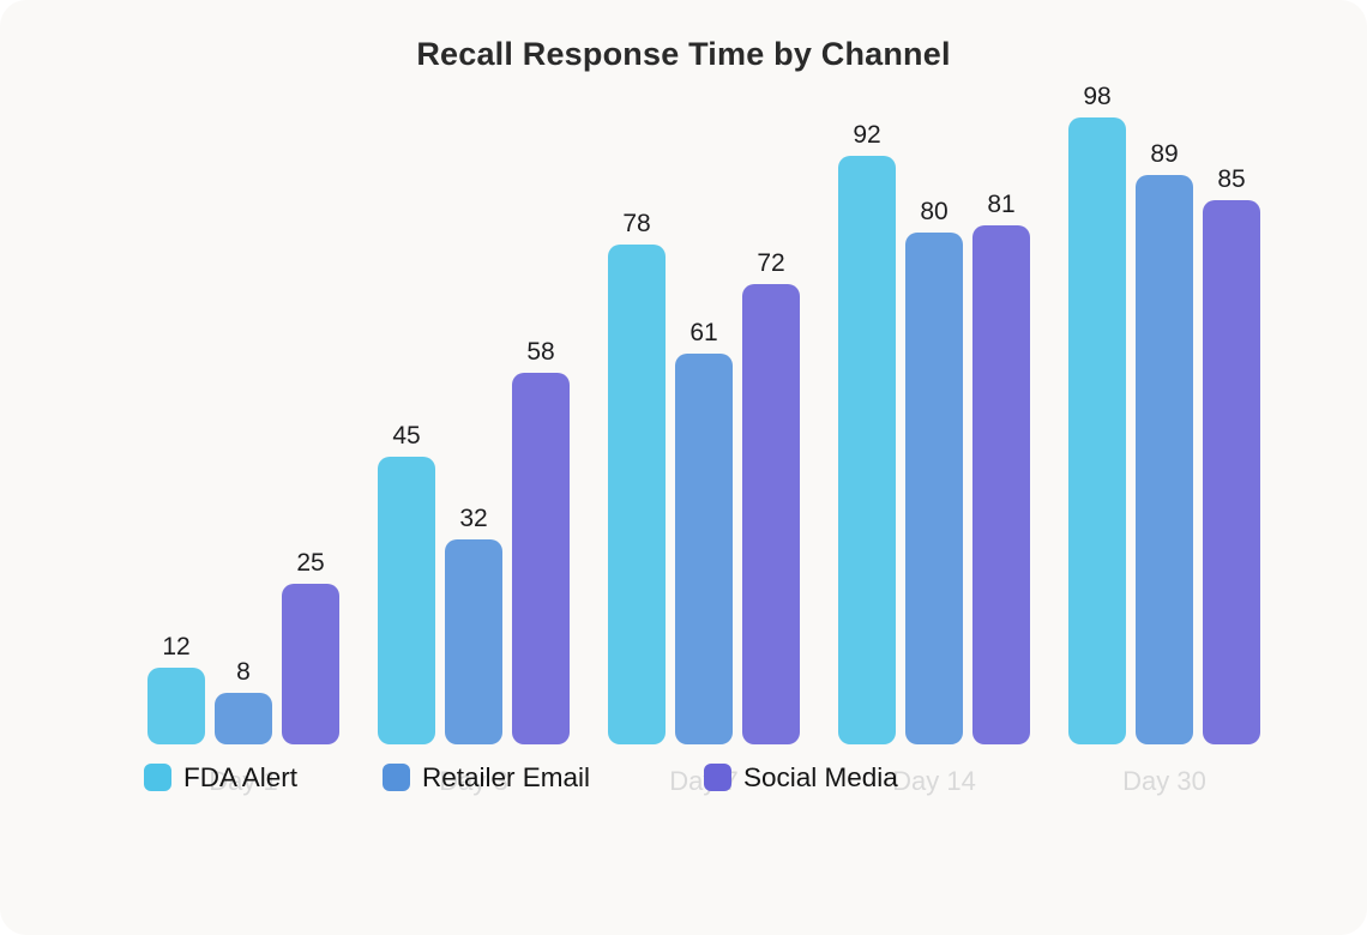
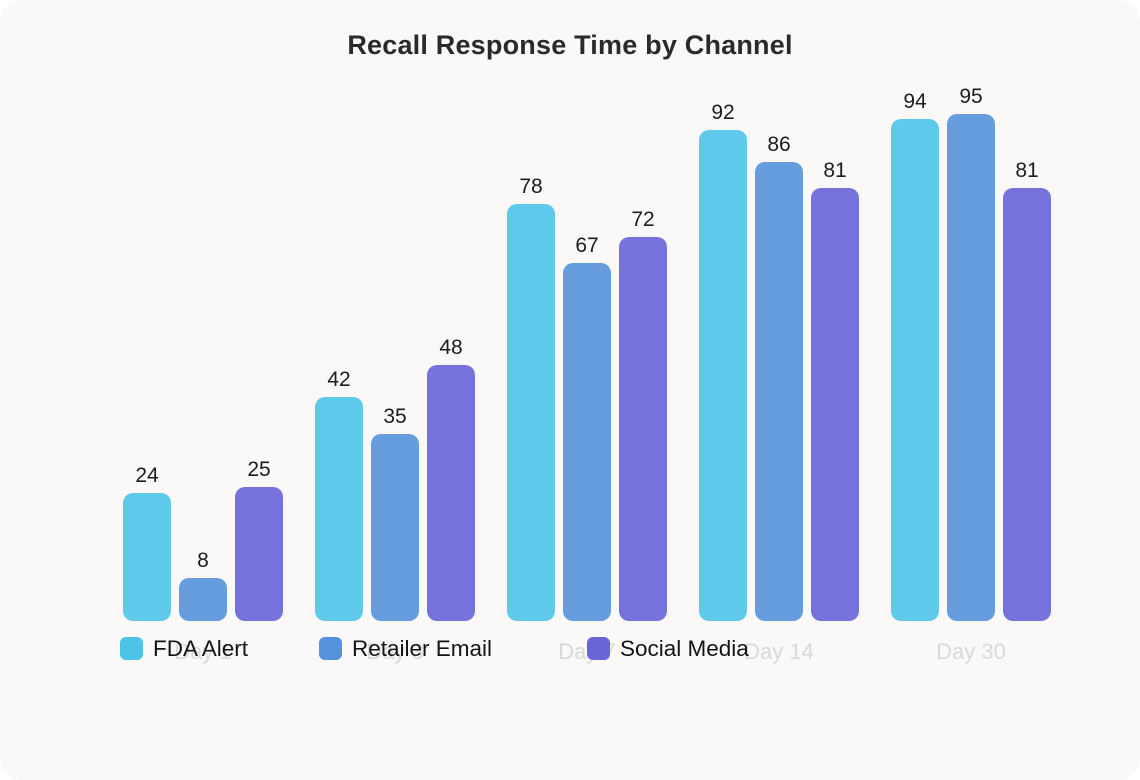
FDA Alert/Day 1: 12 -> 24
FDA Alert/Day 3: 45 -> 42
Retailer Email/Day 3: 32 -> 35
Social Media/Day 3: 58 -> 48
Retailer Email/Day 7: 61 -> 67
Retailer Email/Day 14: 80 -> 86
FDA Alert/Day 30: 98 -> 94
Retailer Email/Day 30: 89 -> 95
Social Media/Day 30: 85 -> 81
